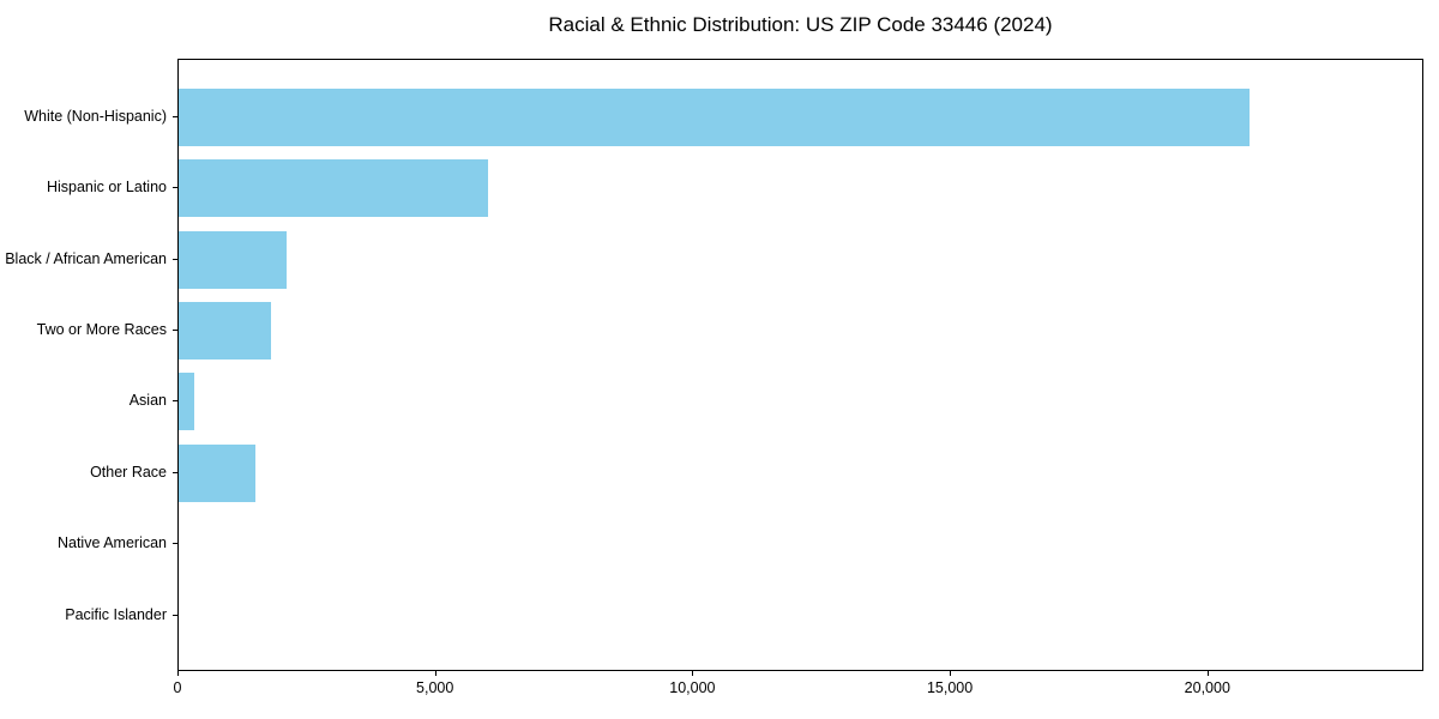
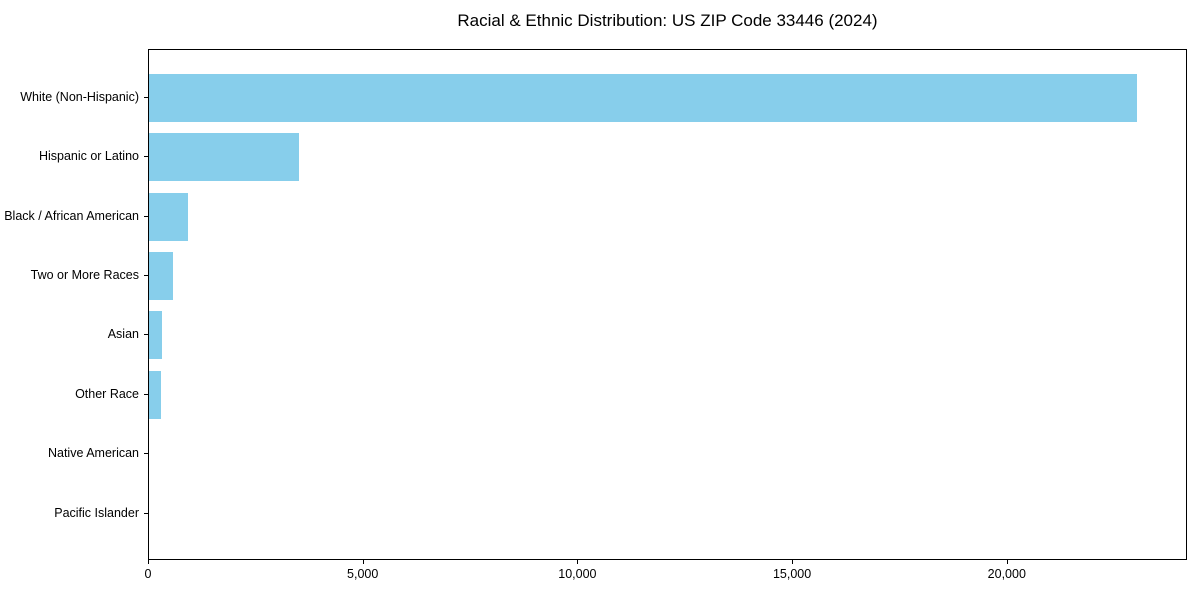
White (Non-Hispanic): 20800 -> 23000
Hispanic or Latino: 6000 -> 3500
Black / African American: 2100 -> 900
Two or More Races: 1800 -> 600
Other Race: 1500 -> 300
